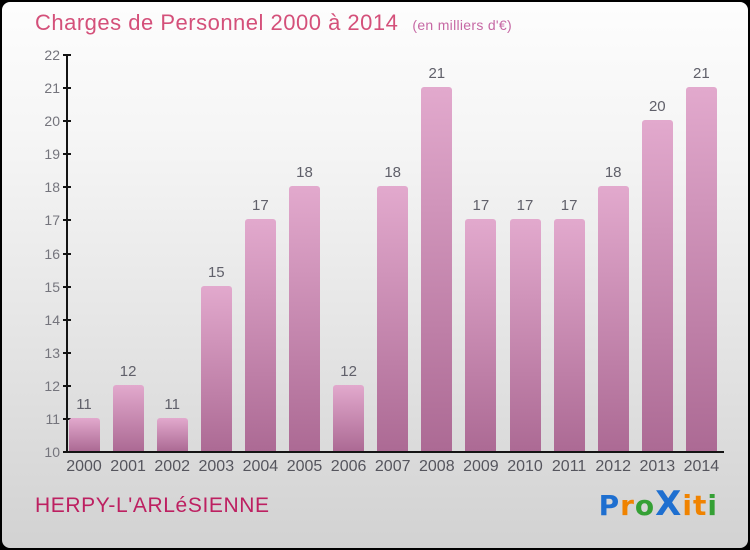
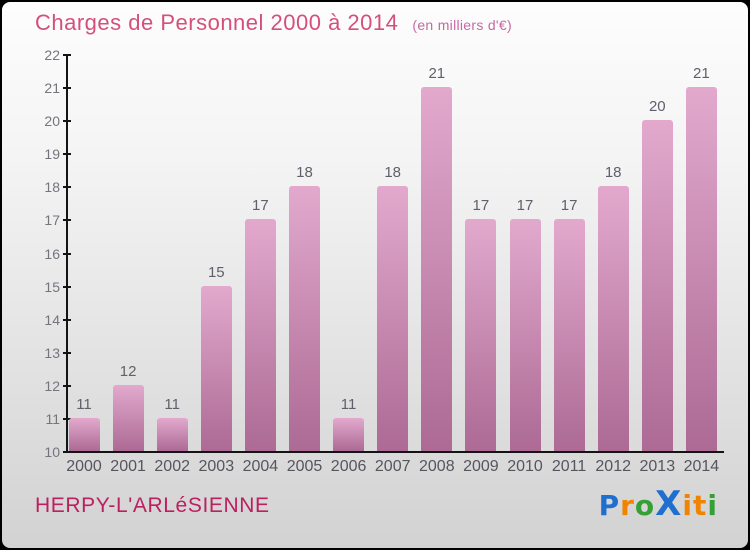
2006: 12 -> 11
